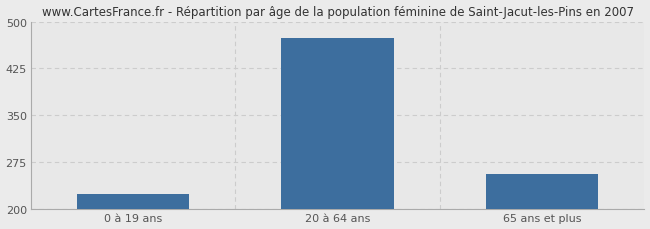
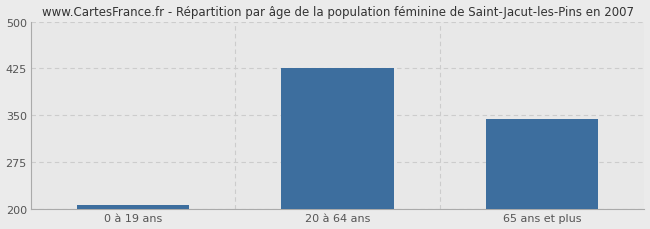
0 à 19 ans: 224 -> 207
20 à 64 ans: 474 -> 425
65 ans et plus: 256 -> 344
